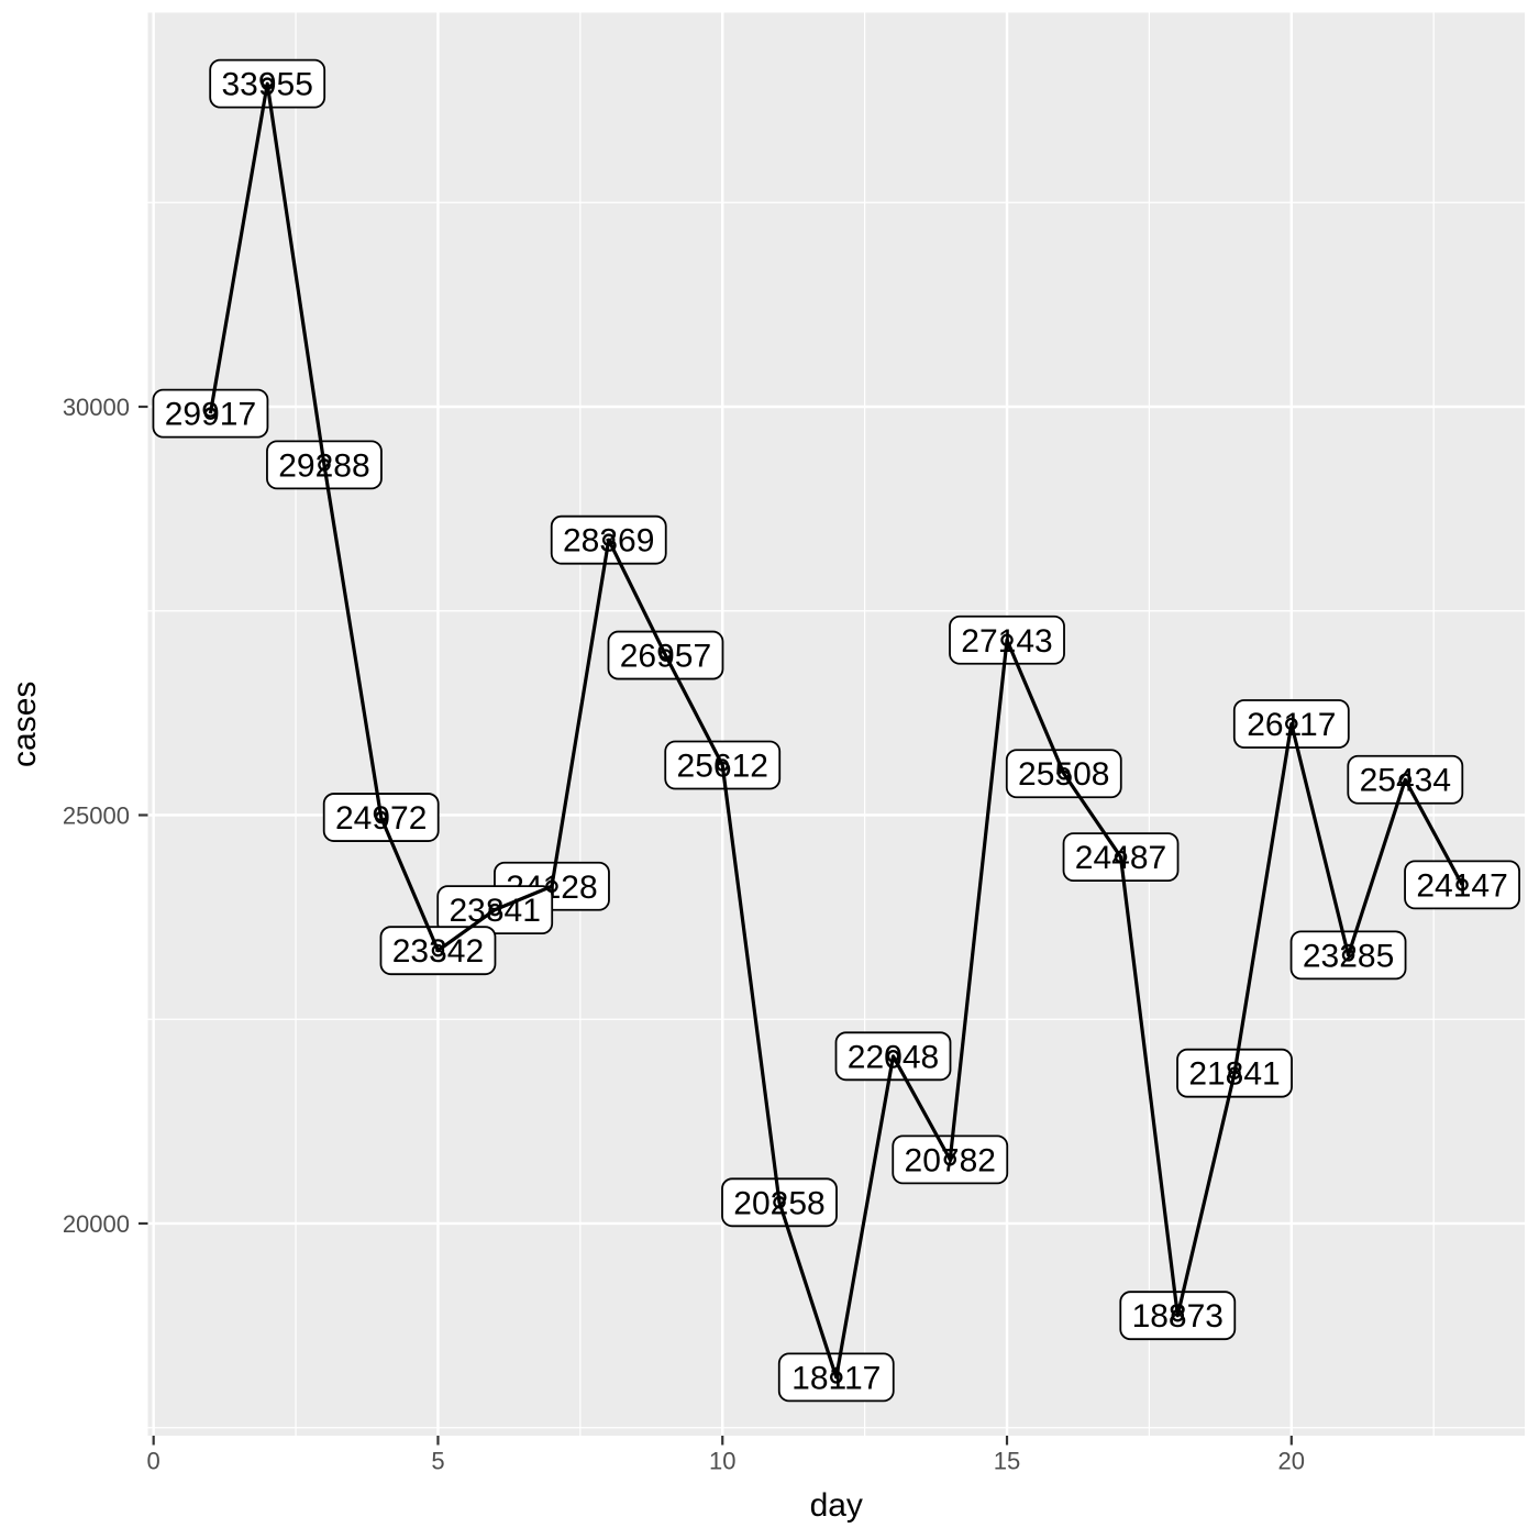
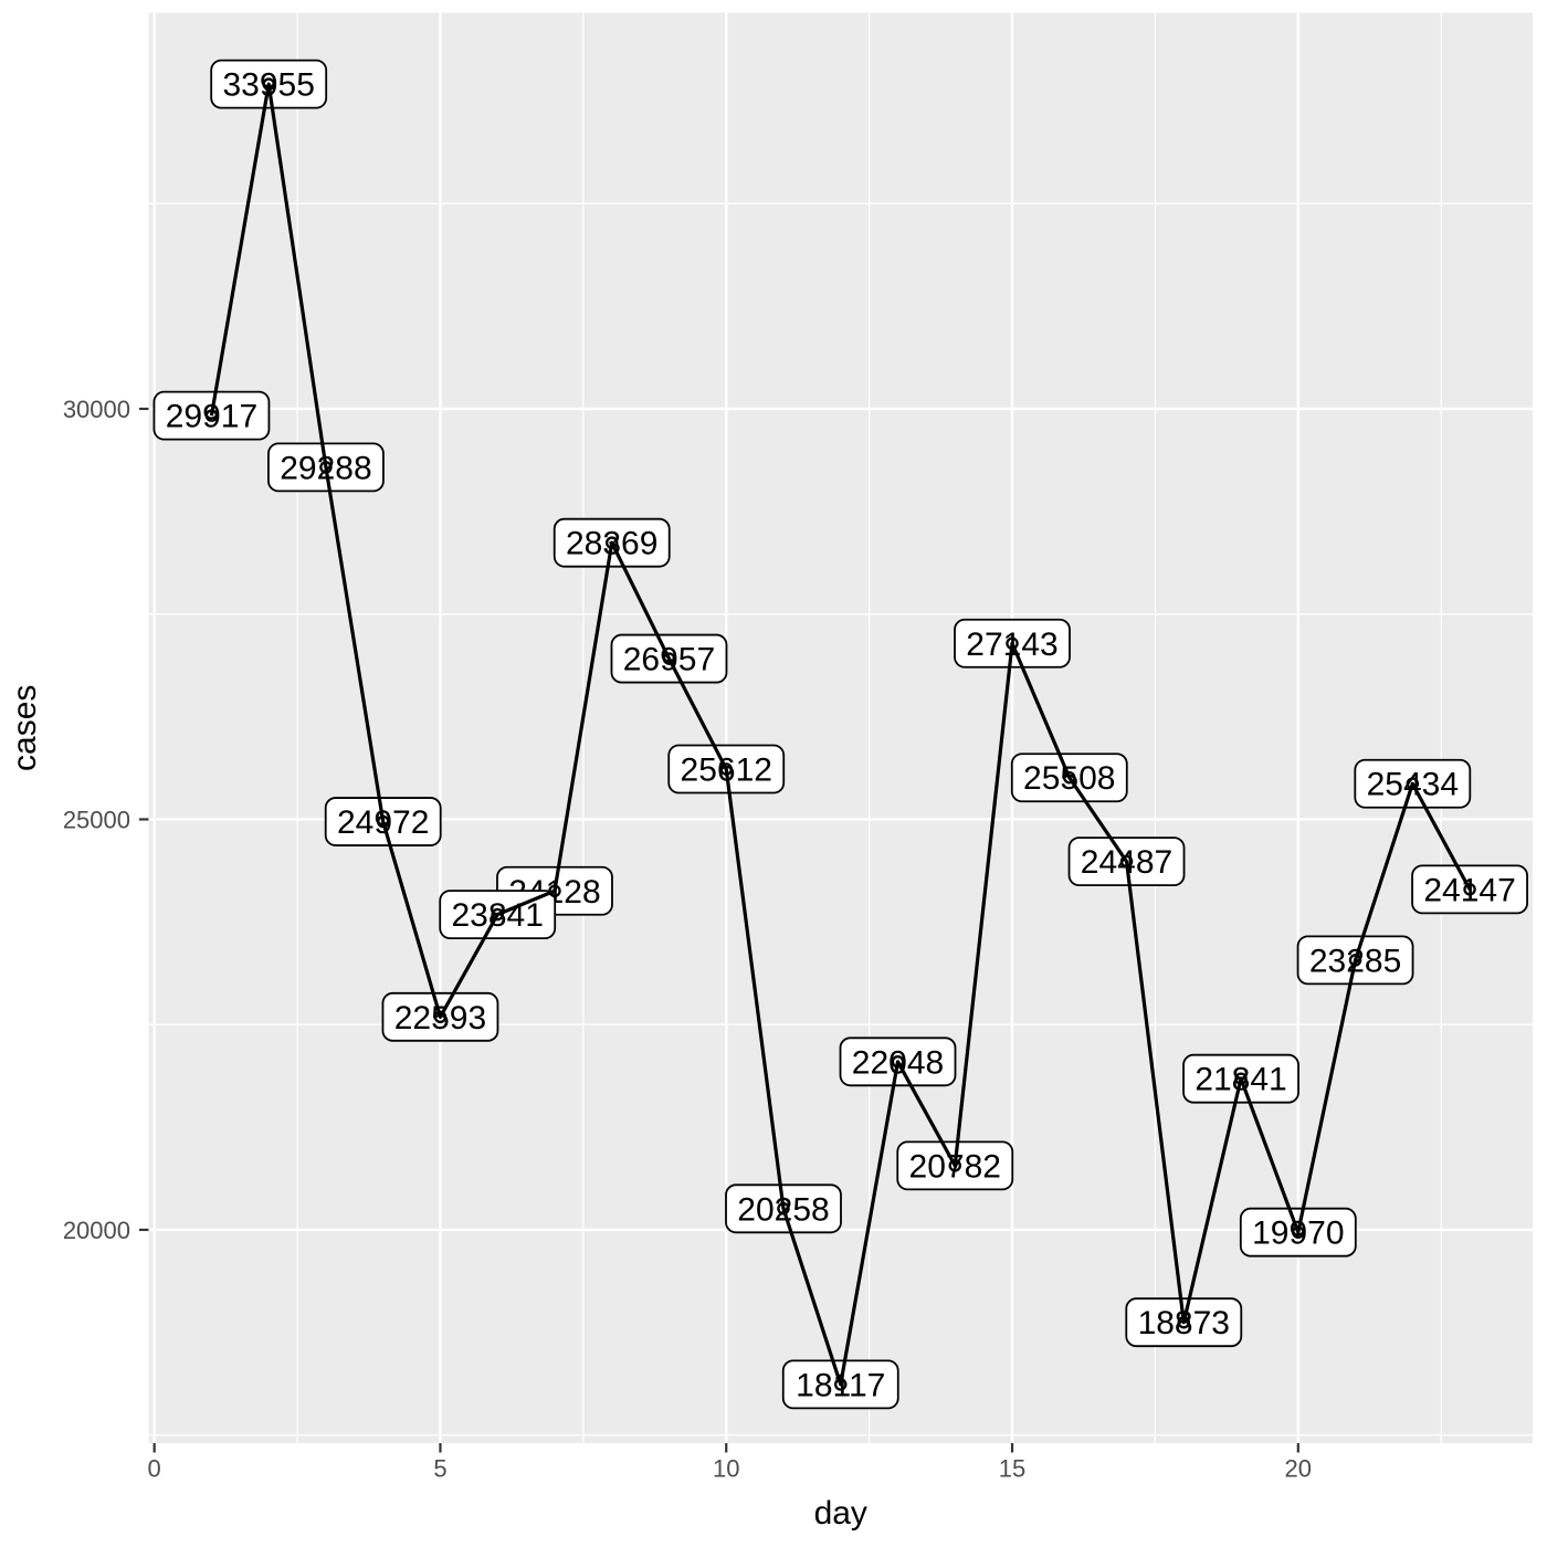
5: 23342 -> 22593
20: 26117 -> 19970
